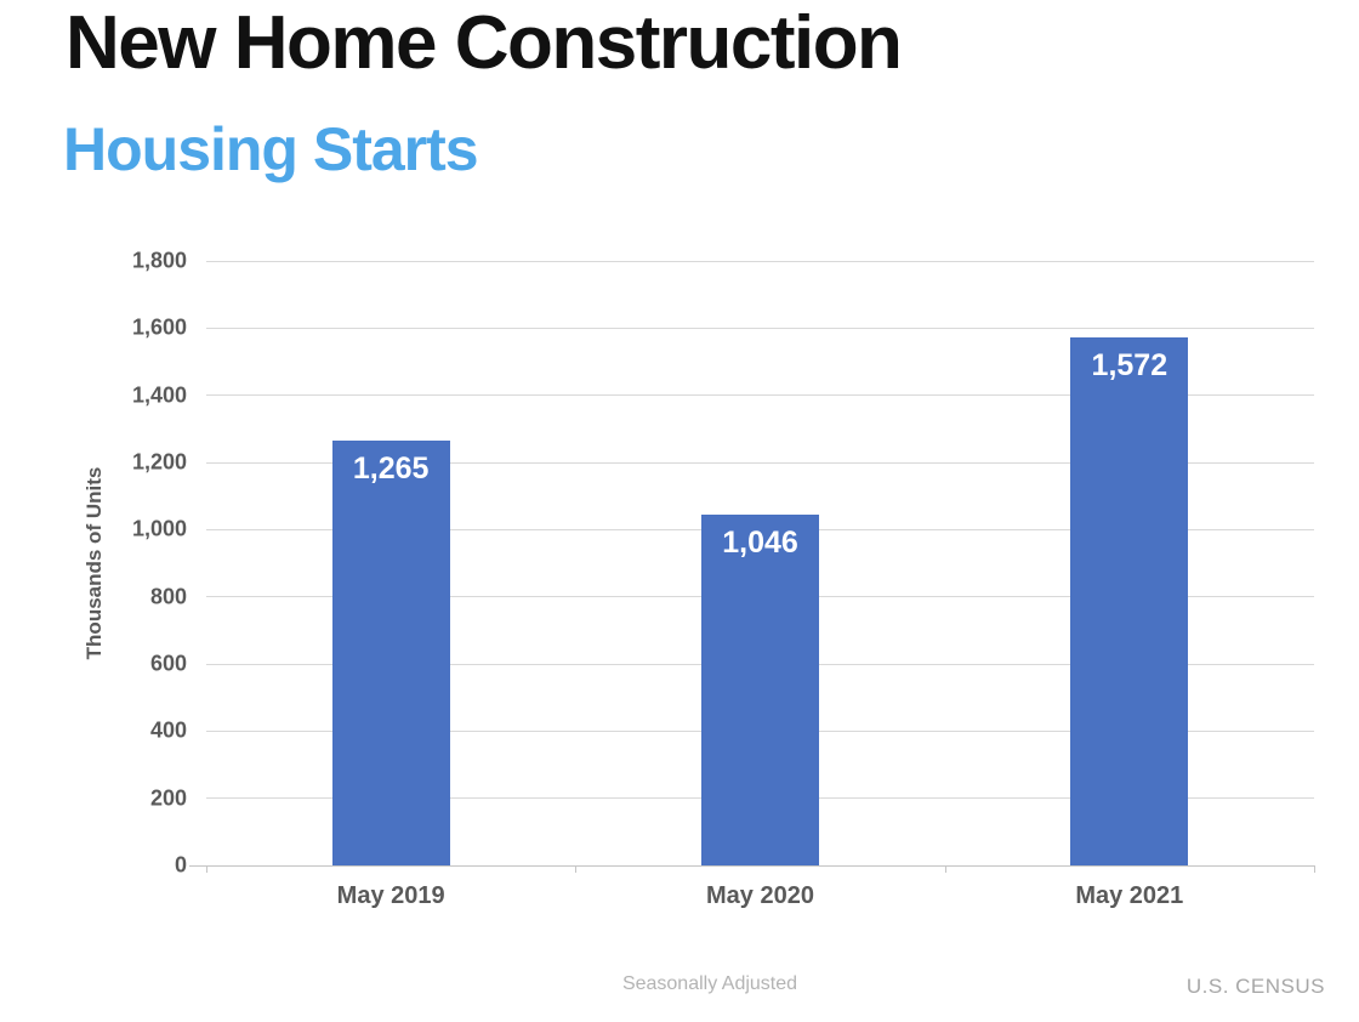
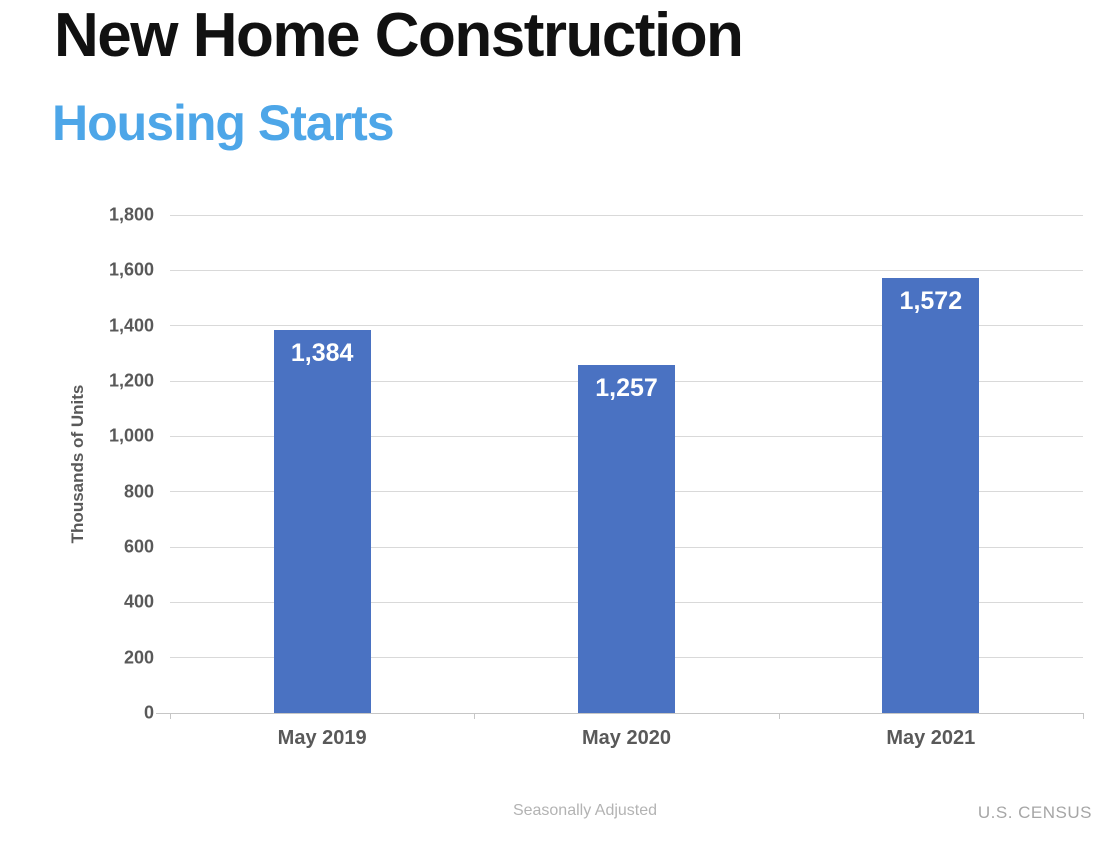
May 2019: 1,265 -> 1,384
May 2020: 1,046 -> 1,257
